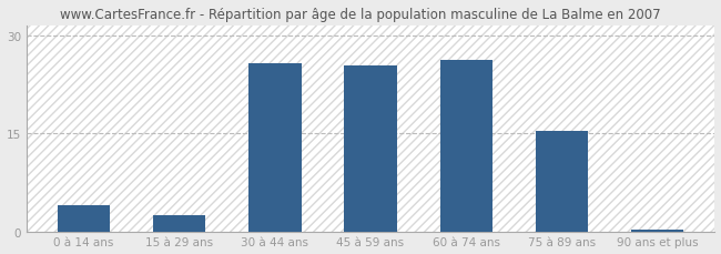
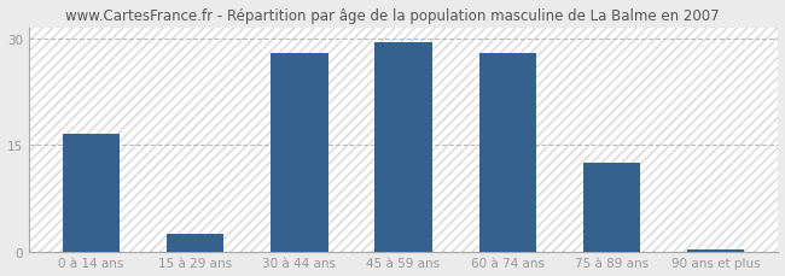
0 à 14 ans: 4.0 -> 16.5
30 à 44 ans: 25.8 -> 28.0
45 à 59 ans: 25.4 -> 29.5
60 à 74 ans: 26.2 -> 28.0
75 à 89 ans: 15.4 -> 12.5
